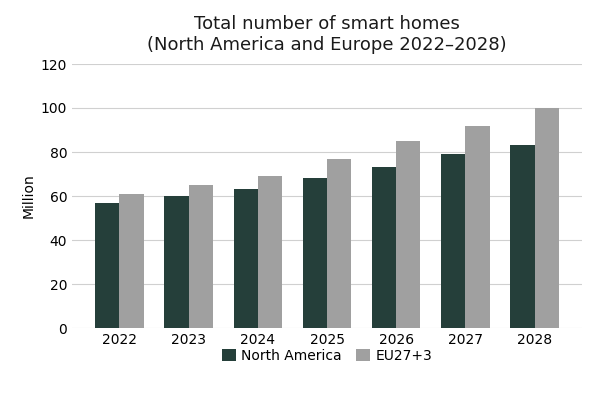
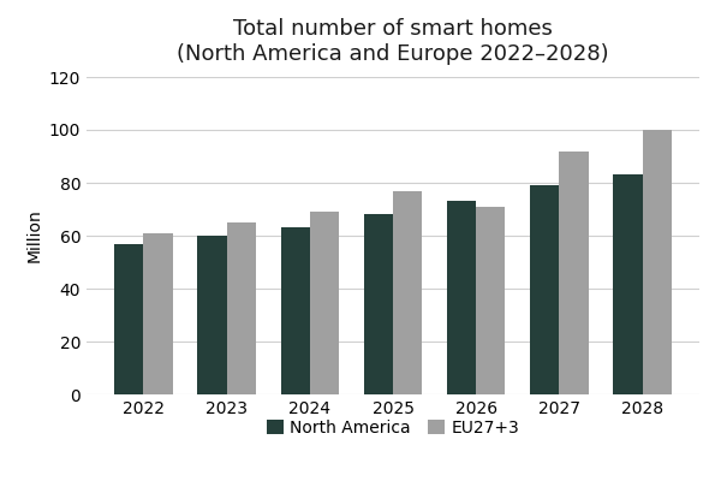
EU27+3/2026: 85 -> 71
